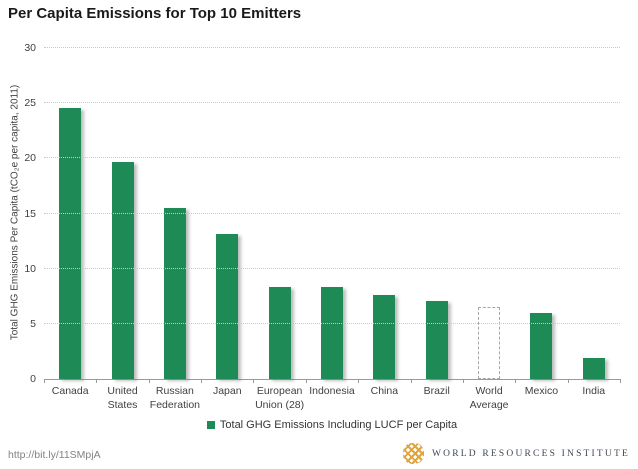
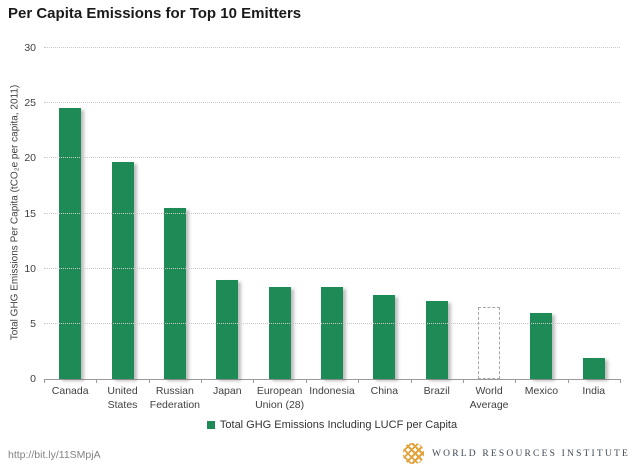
Japan: 13.1 -> 9.0
